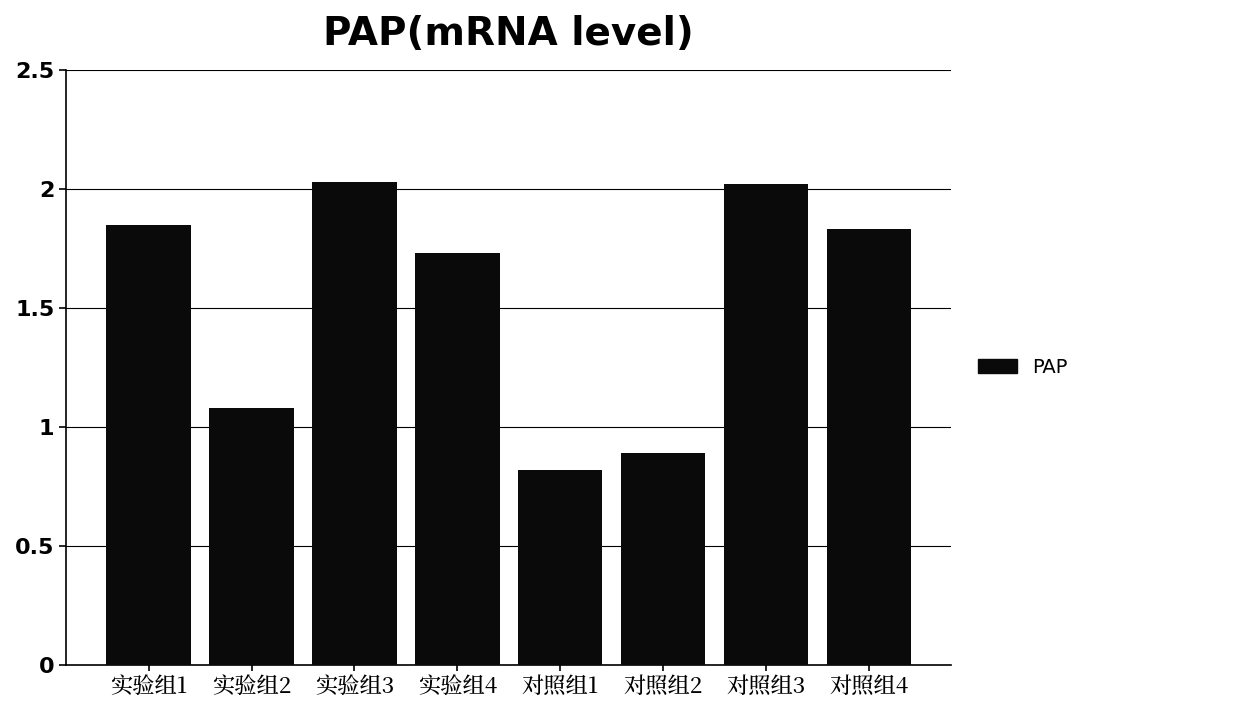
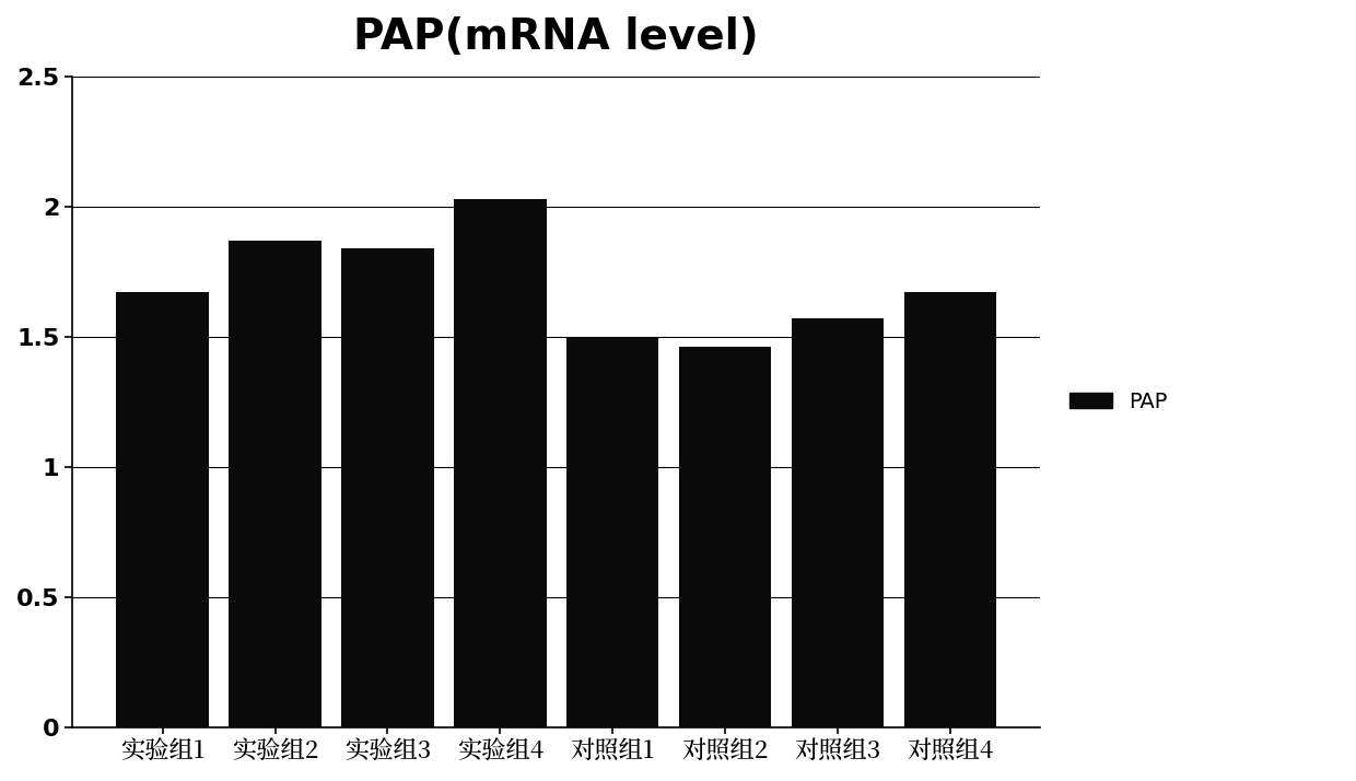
实验组1: 1.85 -> 1.67
实验组2: 1.08 -> 1.87
实验组3: 2.03 -> 1.84
实验组4: 1.73 -> 2.03
对照组1: 0.82 -> 1.50
对照组2: 0.89 -> 1.46
对照组3: 2.02 -> 1.57
对照组4: 1.83 -> 1.67
